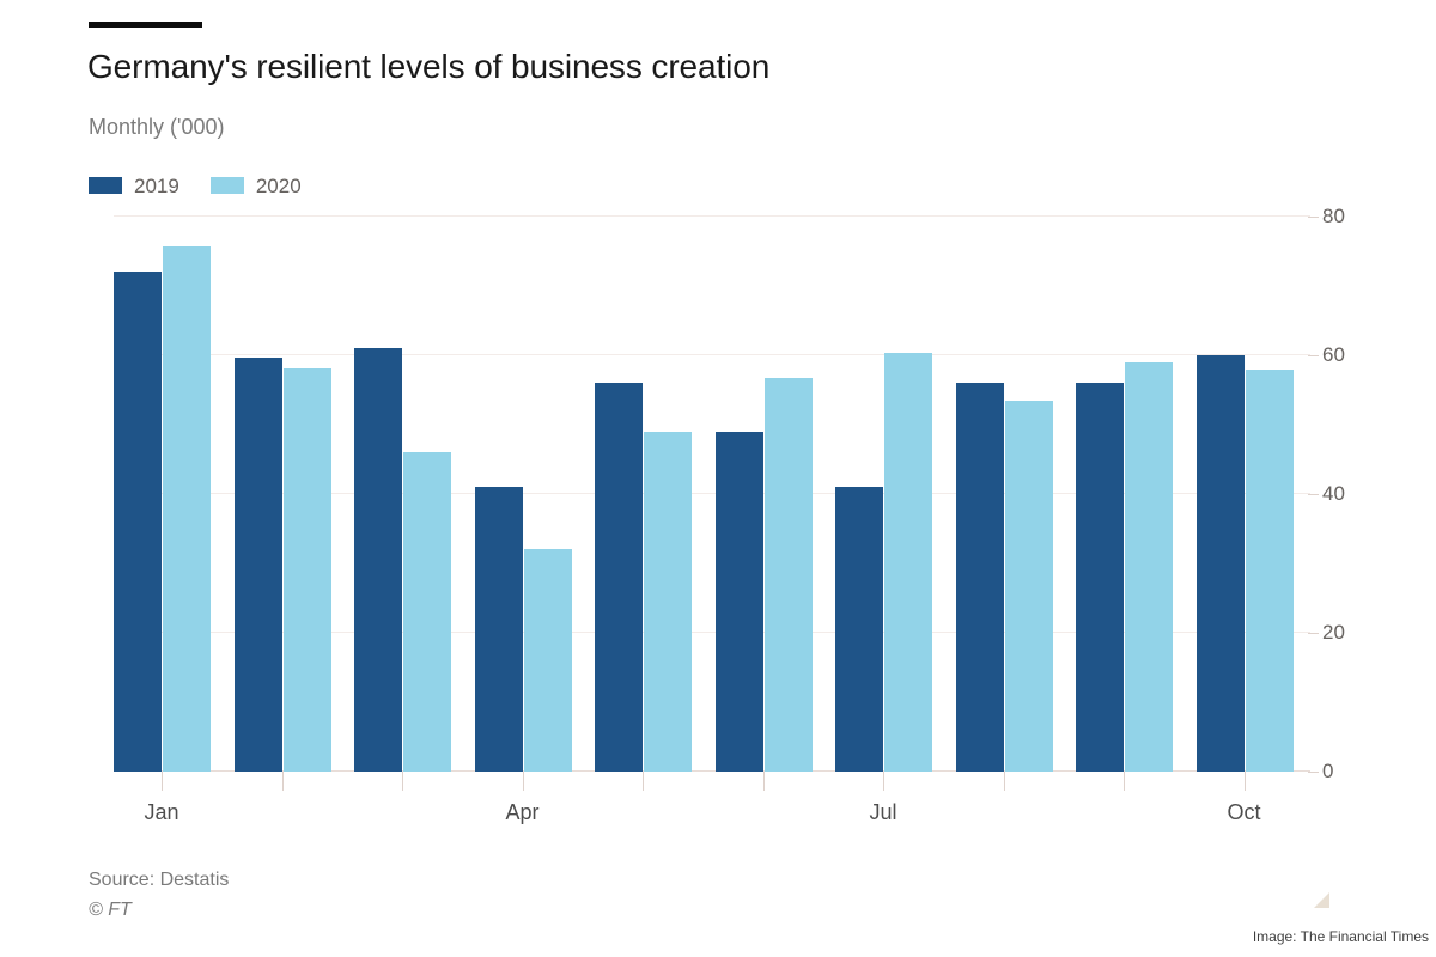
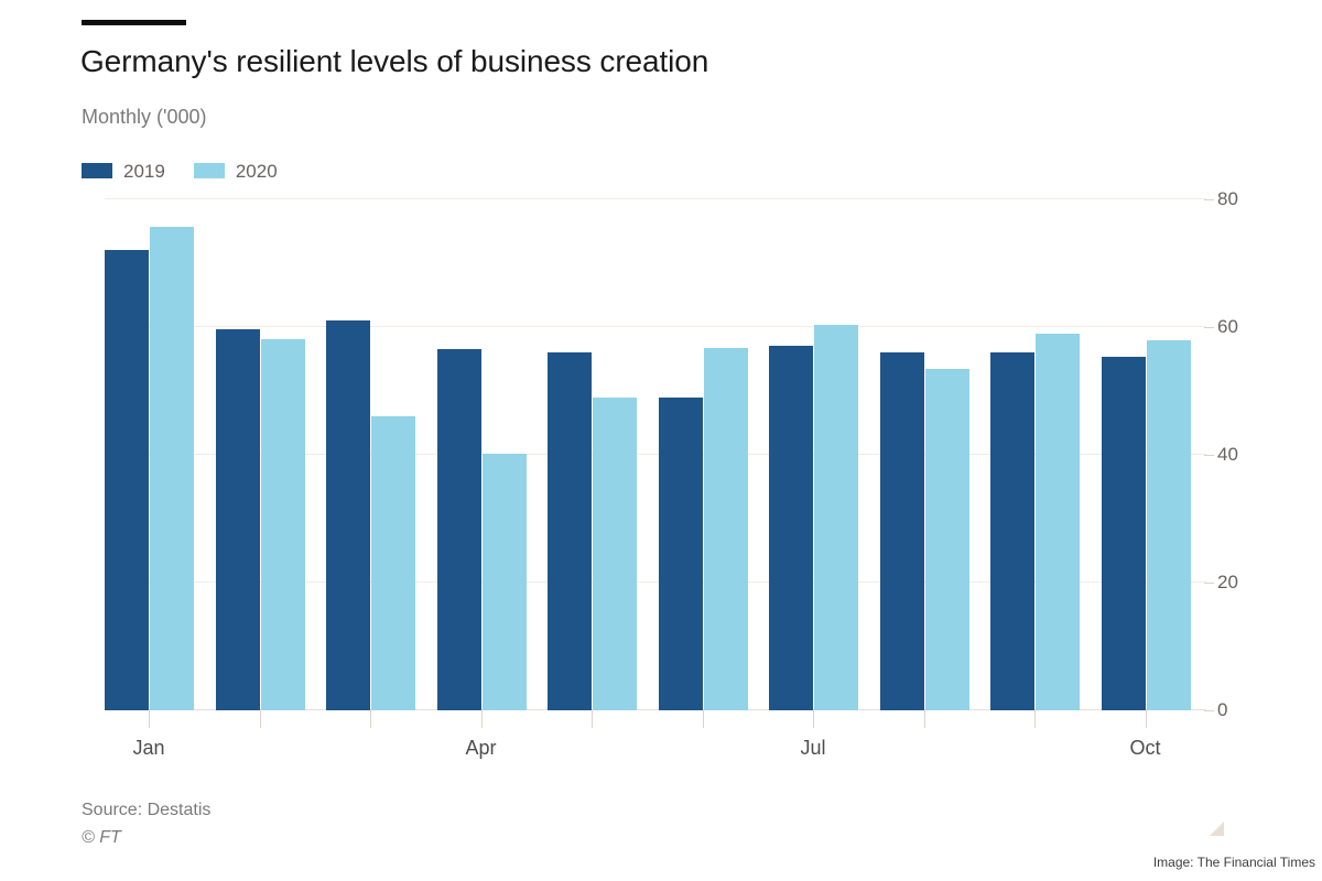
2019/Apr: 41 -> 56
2020/Apr: 32 -> 40
2019/Jul: 41 -> 57
2019/Oct: 60 -> 55
